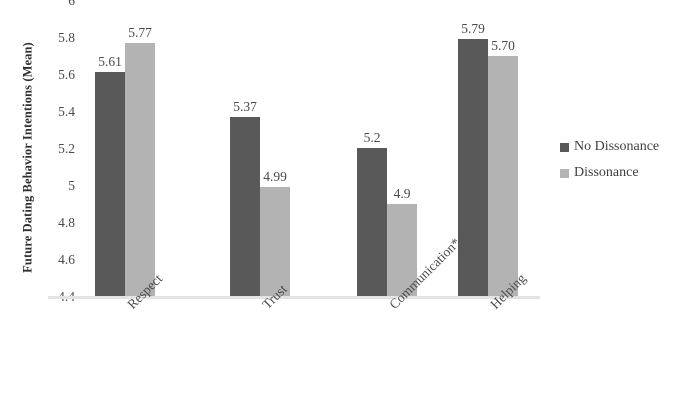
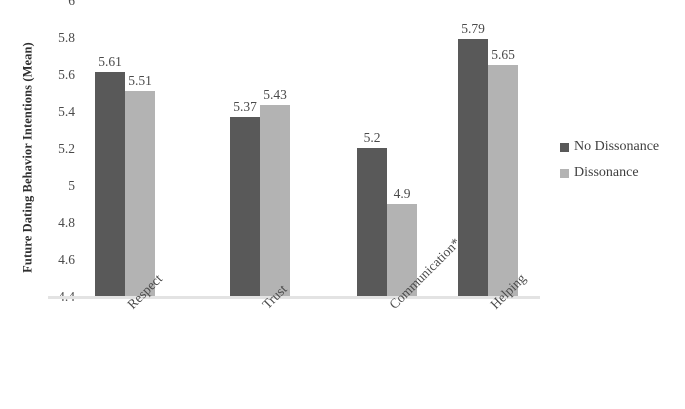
Dissonance/Respect: 5.77 -> 5.51
Dissonance/Trust: 4.99 -> 5.43
Dissonance/Helping: 5.70 -> 5.65
